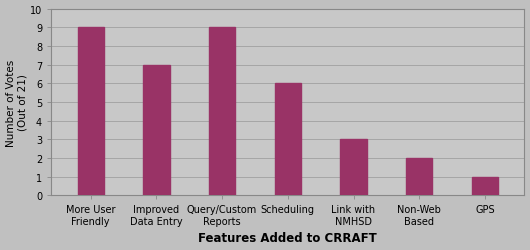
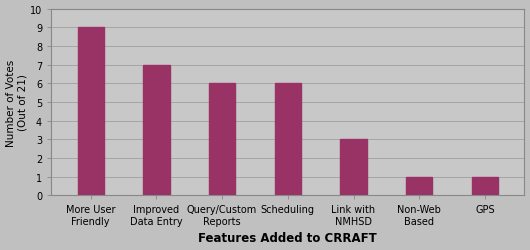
Query/Custom Reports: 9 -> 6
Non-Web Based: 2 -> 1
